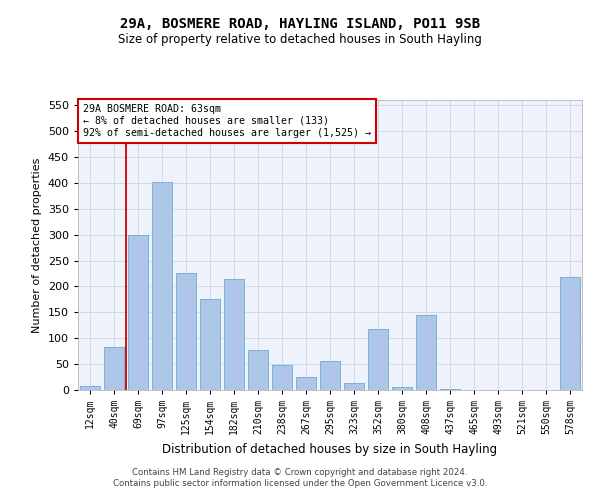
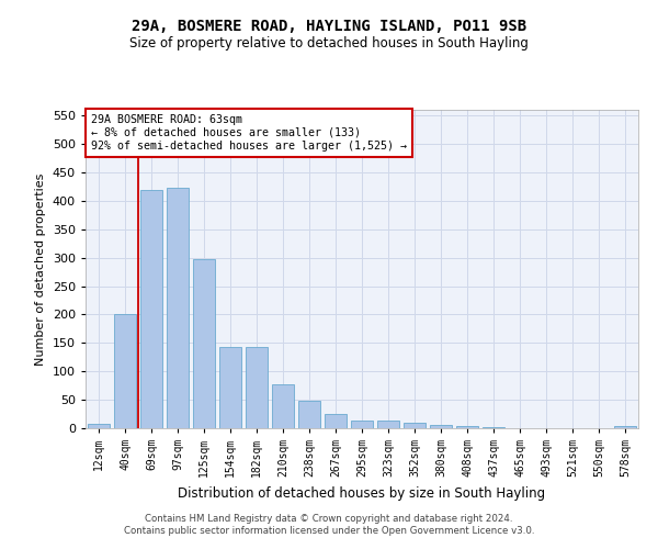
40sqm: 84 -> 200
69sqm: 300 -> 420
97sqm: 402 -> 422
125sqm: 226 -> 298
154sqm: 176 -> 143
182sqm: 214 -> 143
295sqm: 56 -> 13
352sqm: 118 -> 9
408sqm: 144 -> 4
578sqm: 218 -> 3
